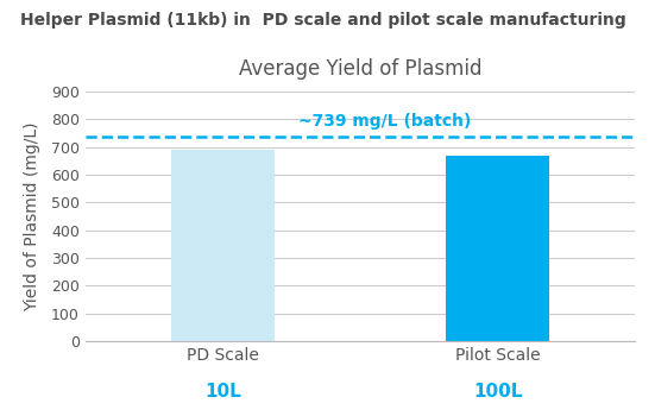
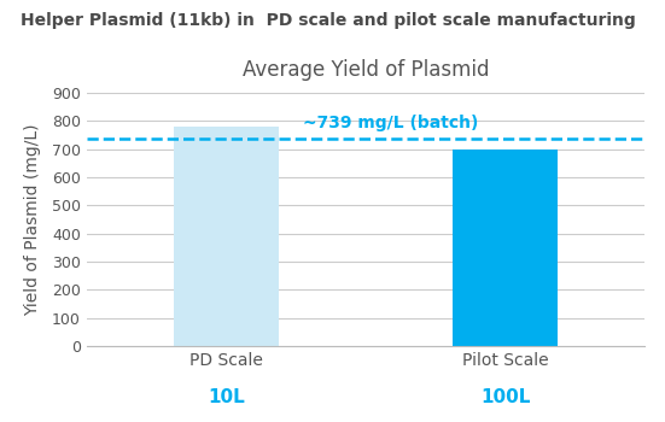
PD Scale: 690 -> 780
Pilot Scale: 670 -> 700
